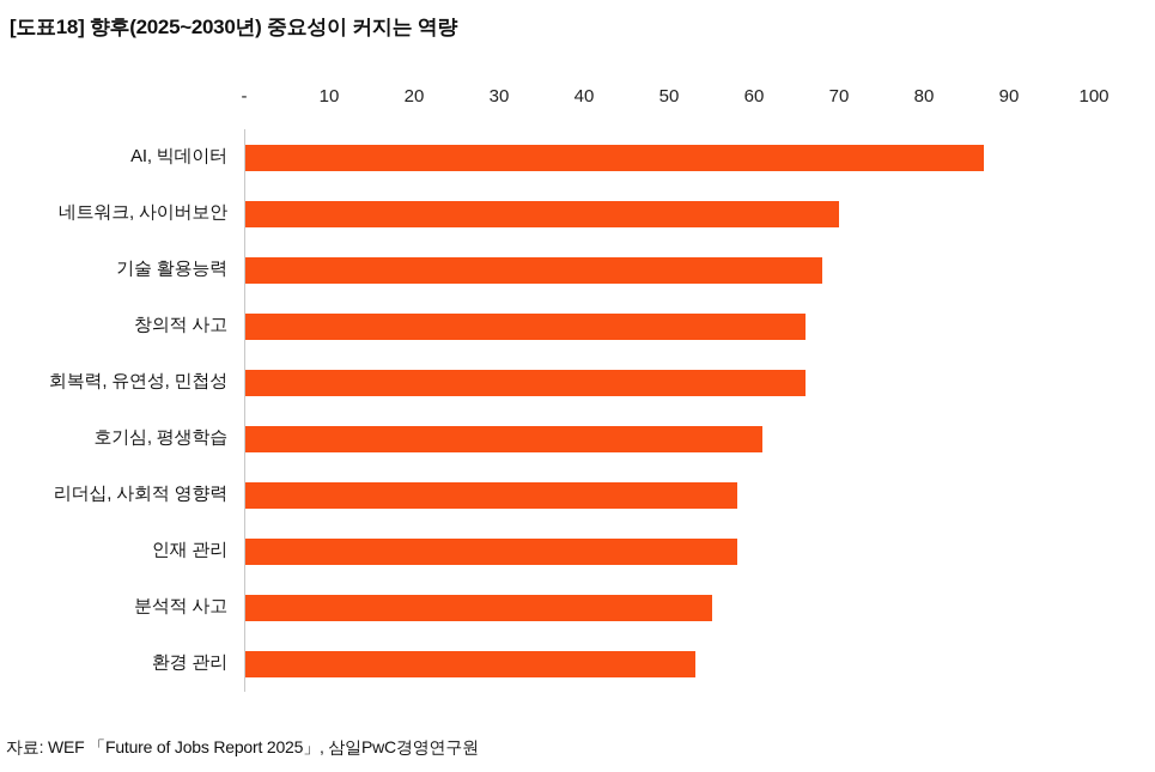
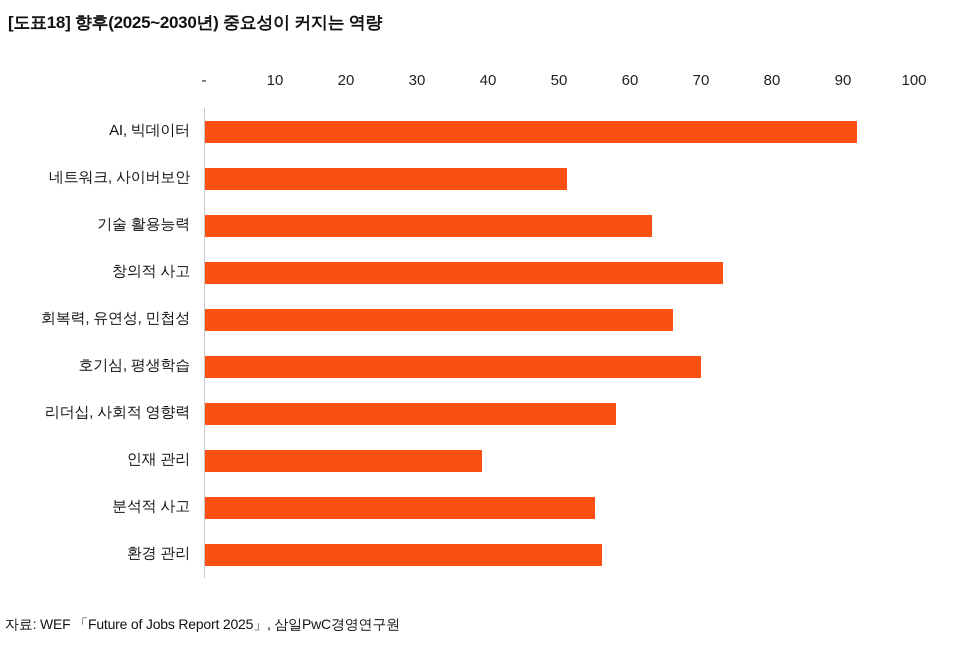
AI, 빅데이터: 87 -> 92
네트워크, 사이버보안: 70 -> 51
기술 활용능력: 68 -> 63
창의적 사고: 66 -> 73
호기심, 평생학습: 61 -> 70
인재 관리: 58 -> 39
환경 관리: 53 -> 56
